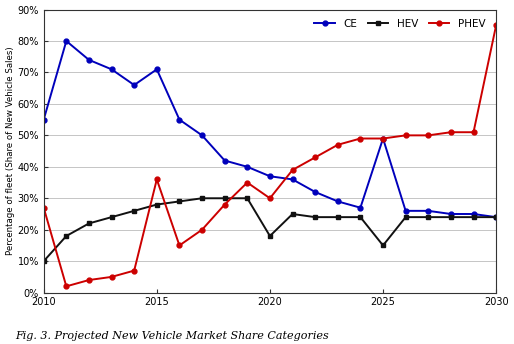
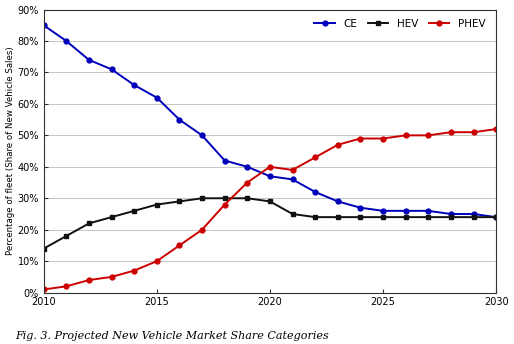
CE/2010: 55% -> 85%
HEV/2010: 10% -> 14%
PHEV/2010: 27% -> 1%
CE/2015: 71% -> 62%
PHEV/2015: 36% -> 10%
HEV/2020: 18% -> 29%
PHEV/2020: 30% -> 40%
CE/2025: 49% -> 26%
HEV/2025: 15% -> 24%
PHEV/2030: 85% -> 52%
